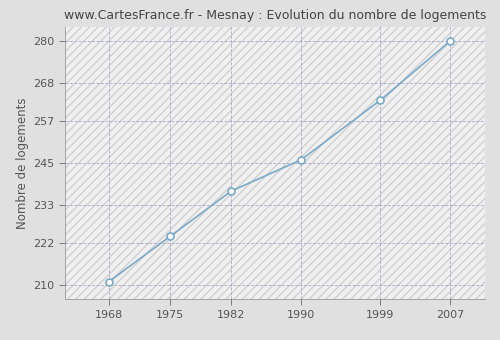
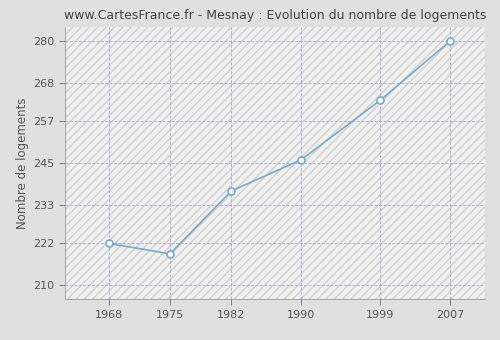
1968: 211 -> 222
1975: 224 -> 219
